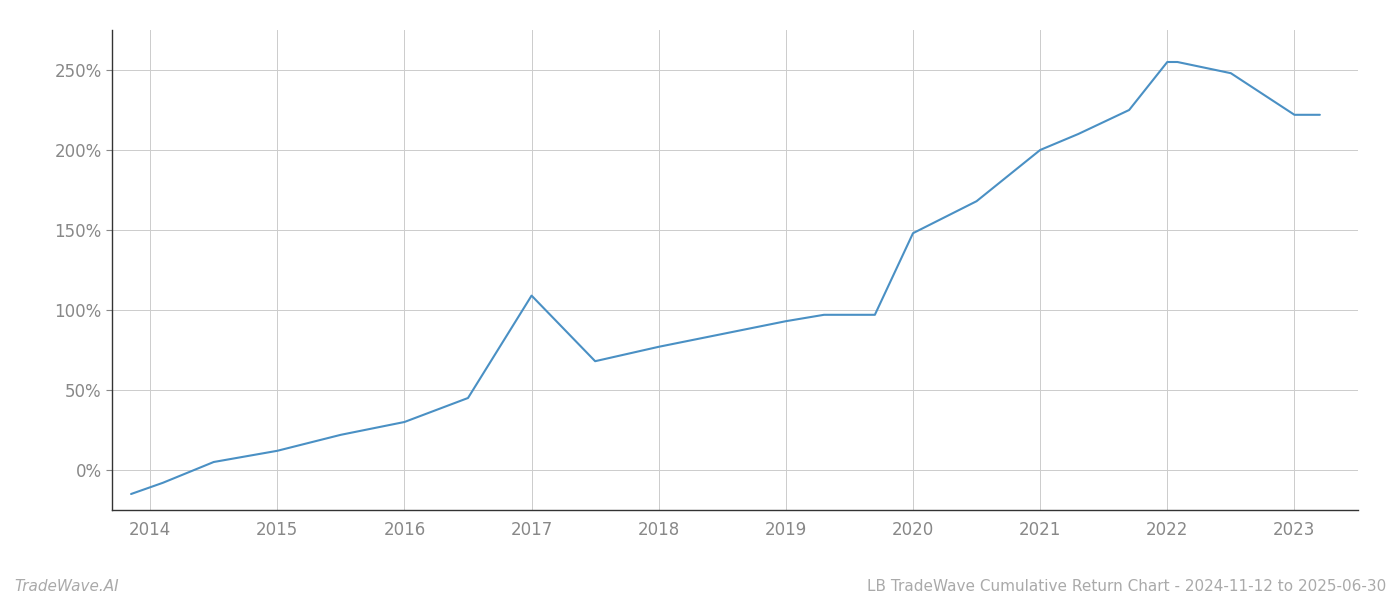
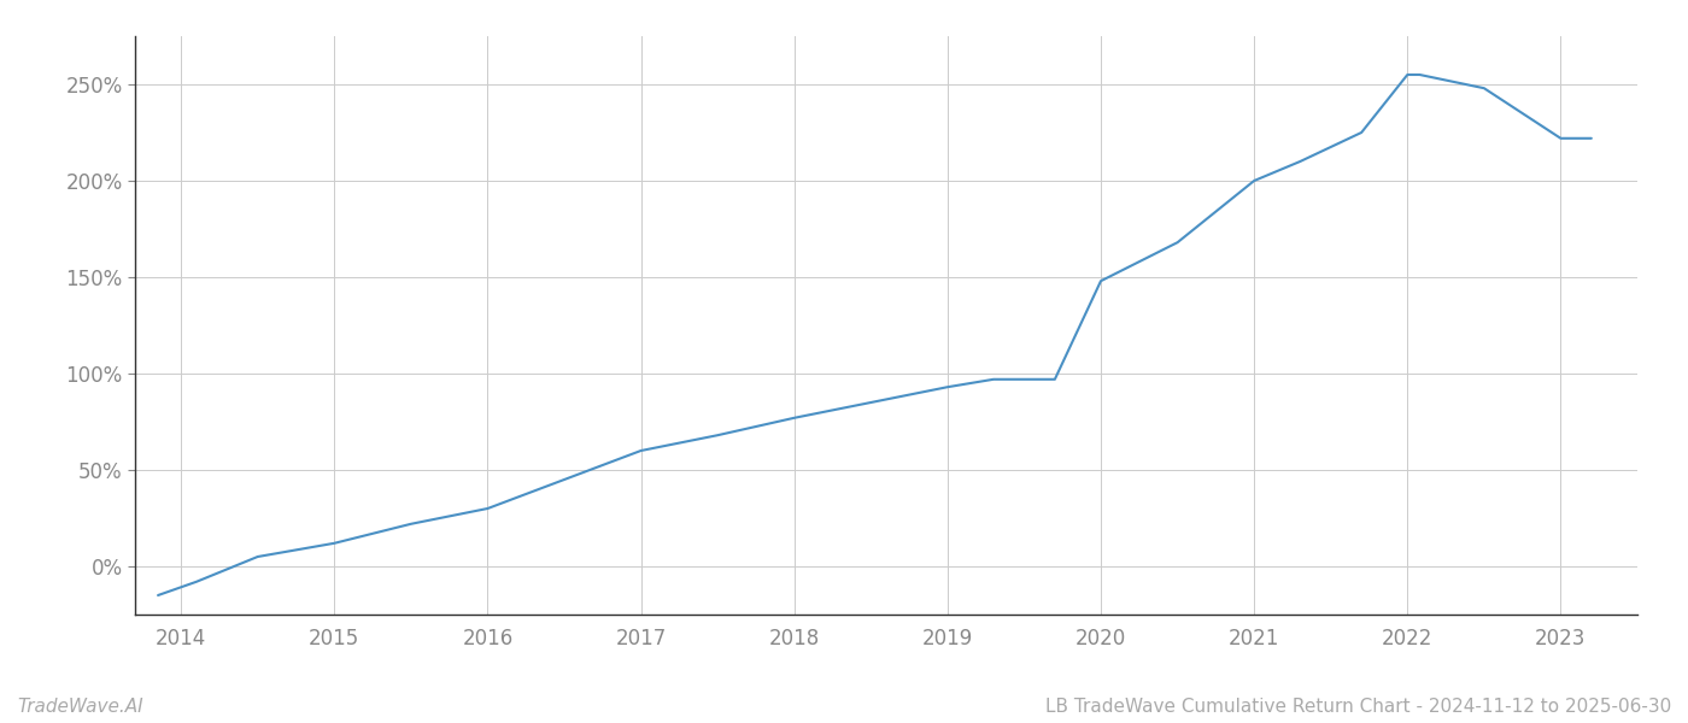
2017: 109% -> 60%
